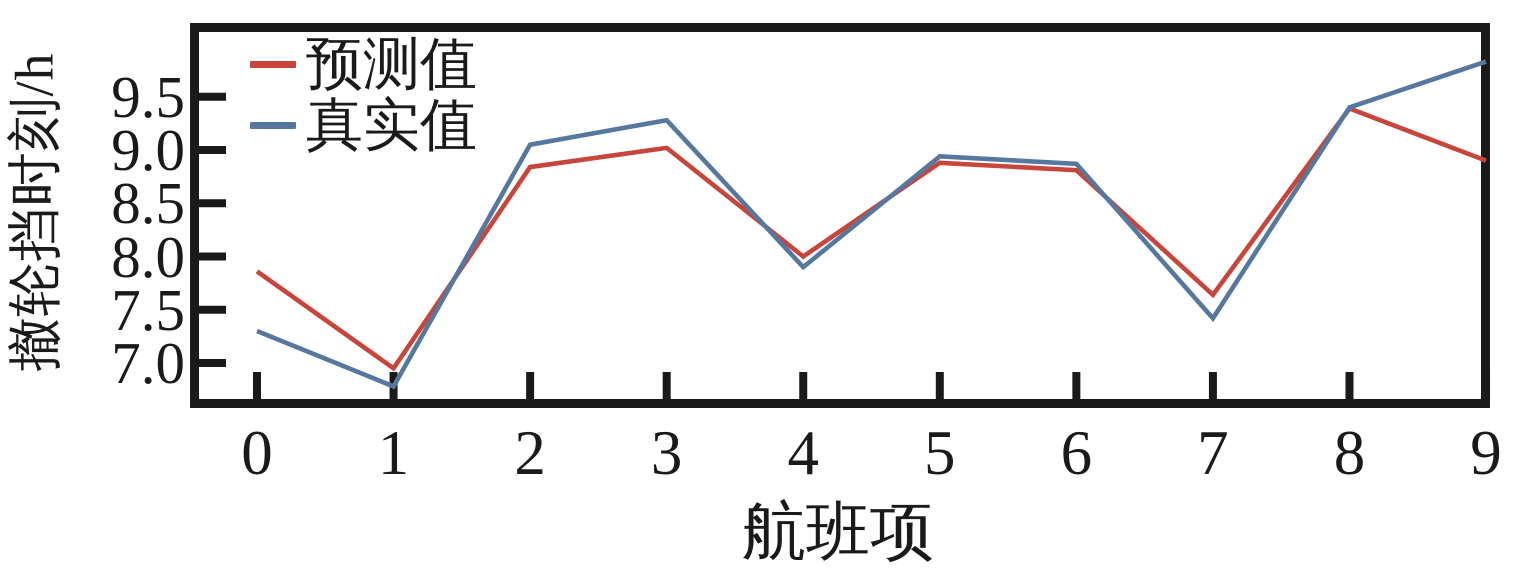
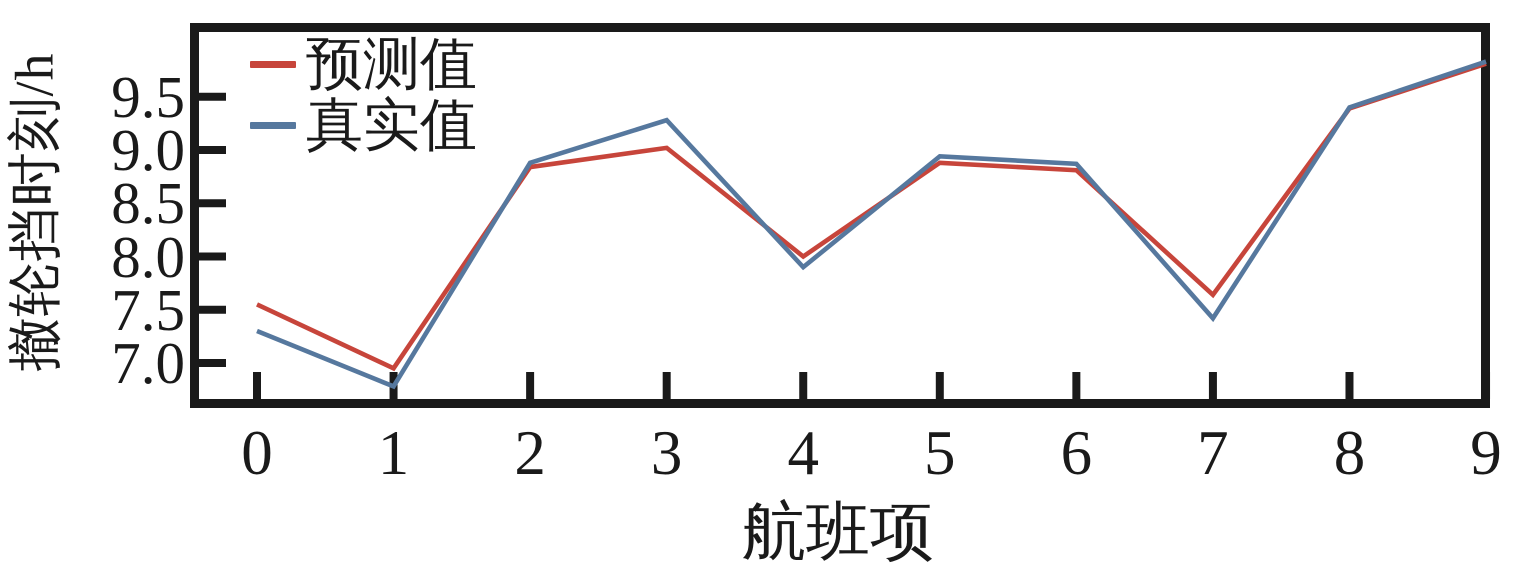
预测值/0: 7.86 -> 7.55
真实值/2: 9.05 -> 8.88
预测值/9: 8.90 -> 9.81
